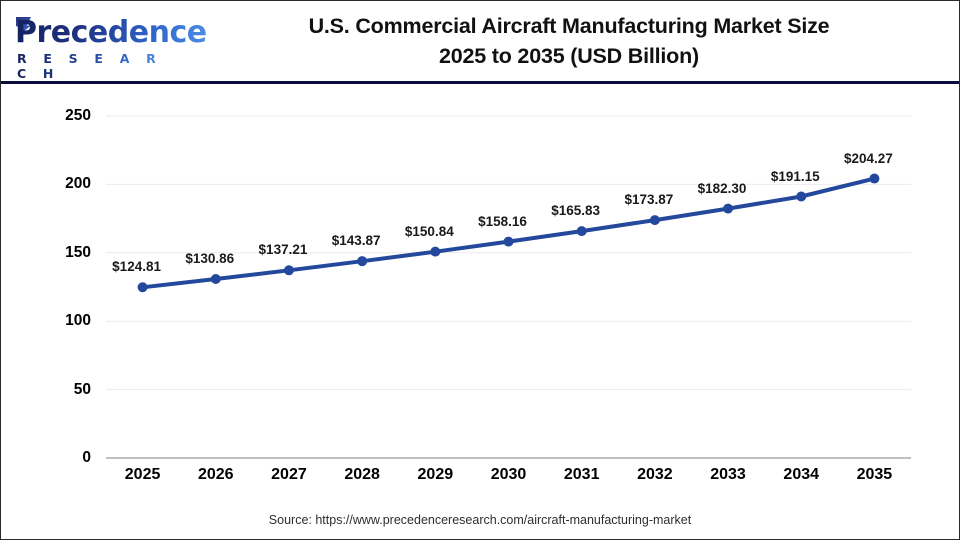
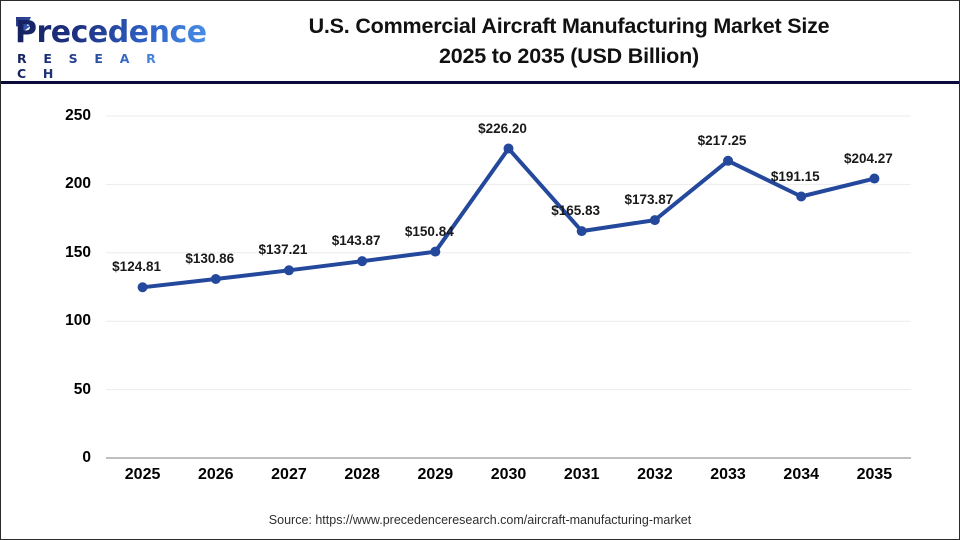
2030: $158.16 -> $226.20
2033: $182.30 -> $217.25
